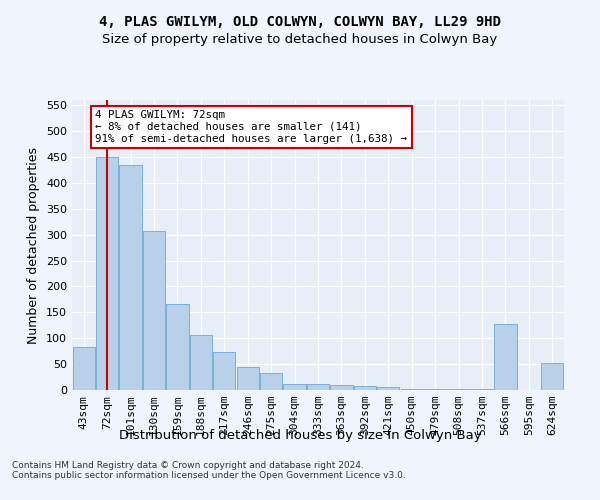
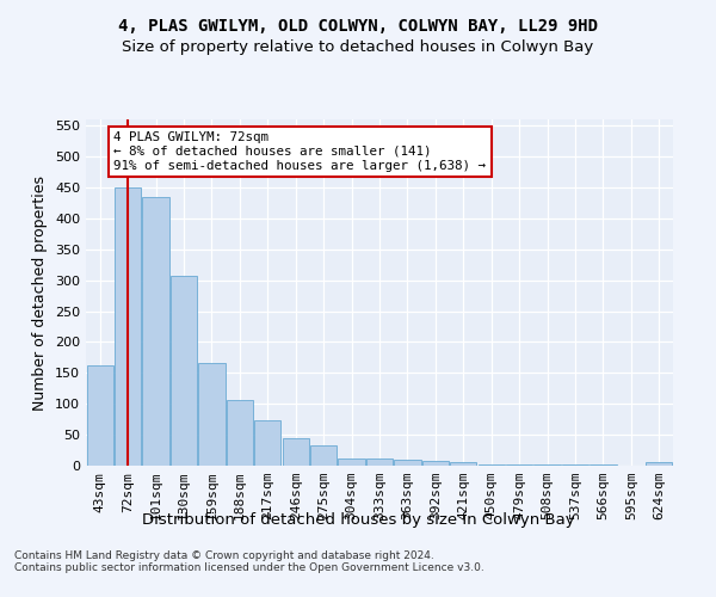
43sqm: 84 -> 163
566sqm: 128 -> 1
624sqm: 52 -> 5
